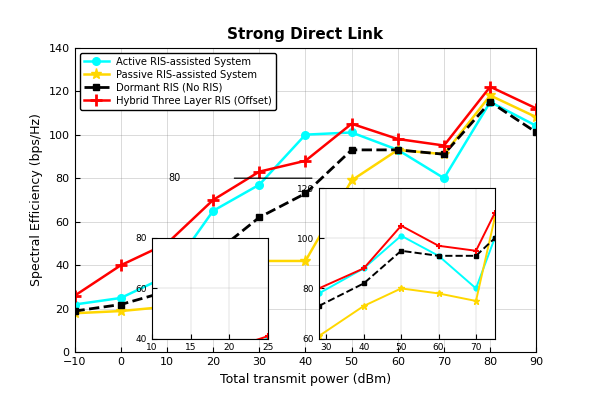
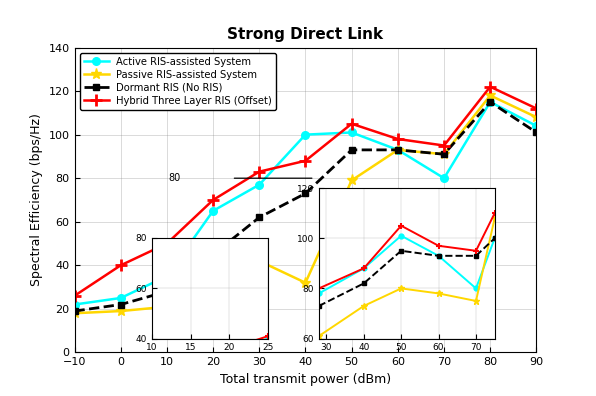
Strong Direct Link/Passive RIS-assisted System/40: 42 -> 32
